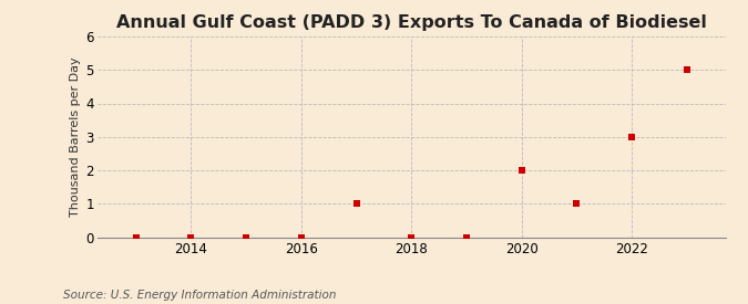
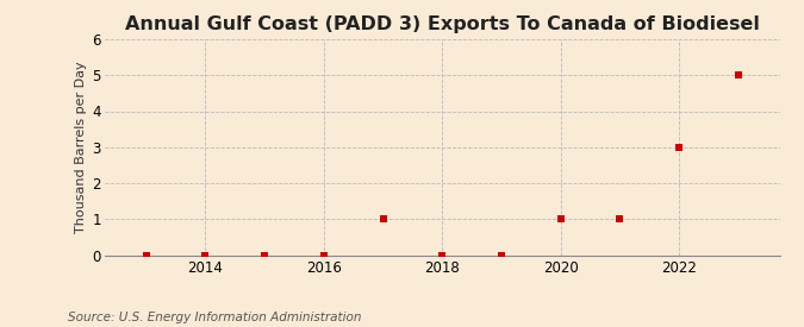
2020: 2 -> 1
